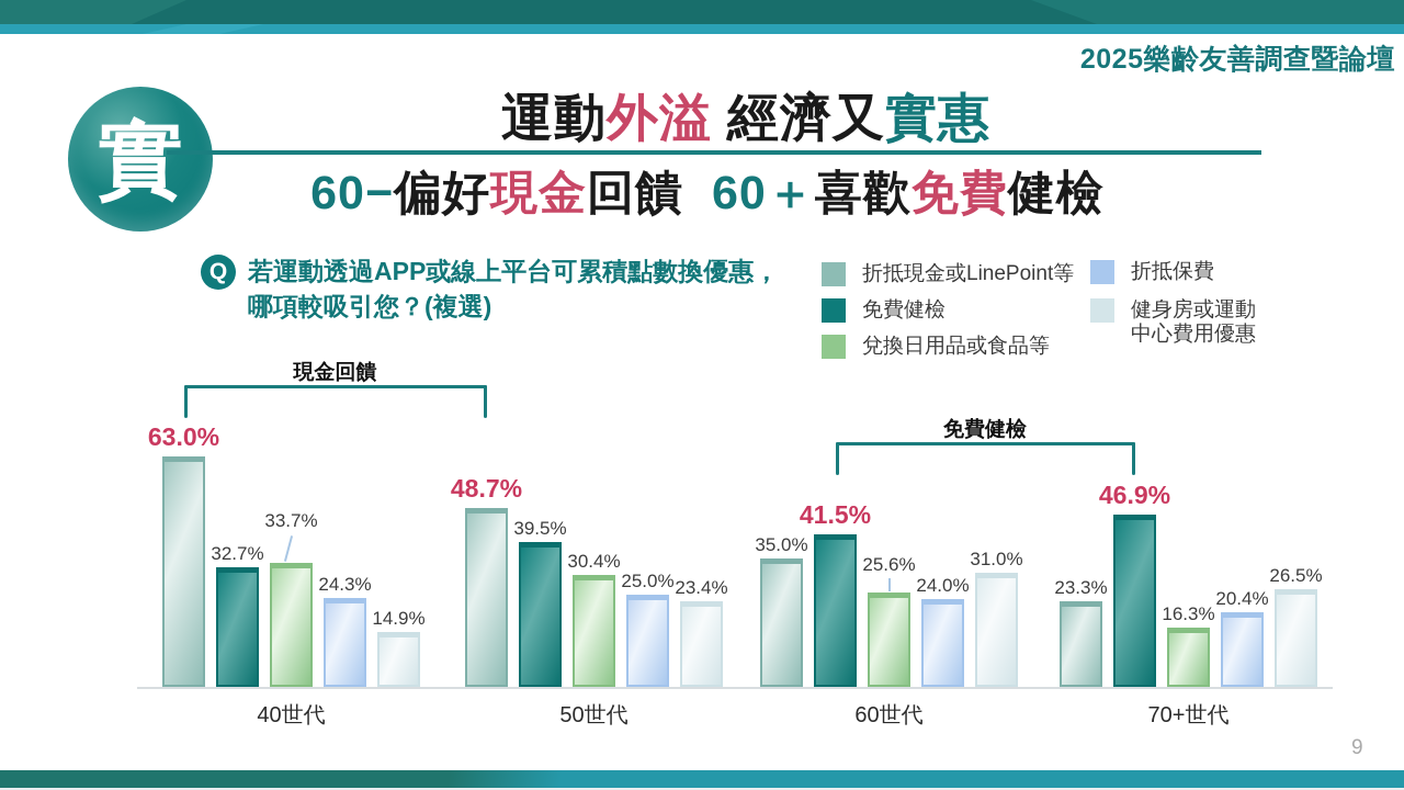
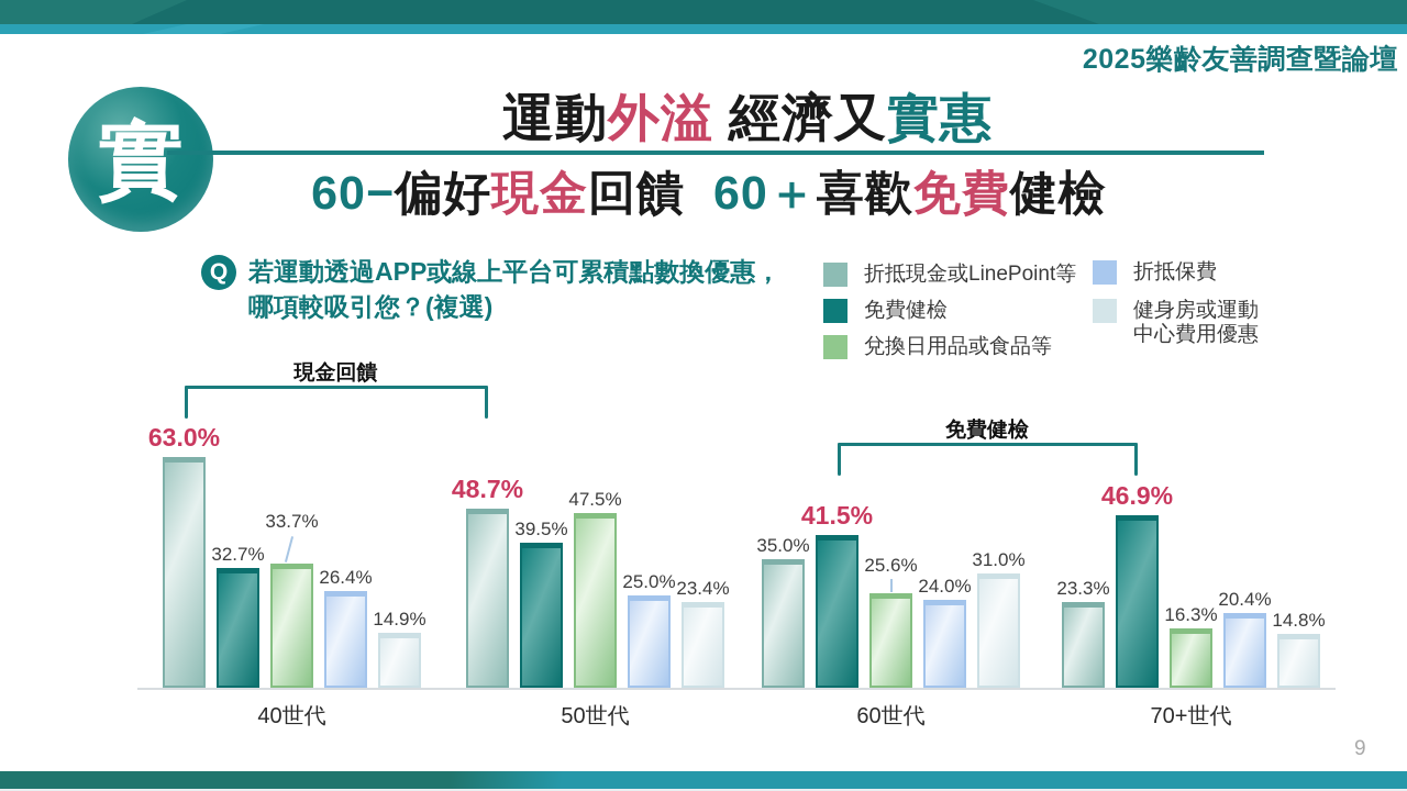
折抵保費/40世代: 24.3% -> 26.4%
兌換日用品或食品等/50世代: 30.4% -> 47.5%
健身房或運動中心費用優惠/70+世代: 26.5% -> 14.8%
